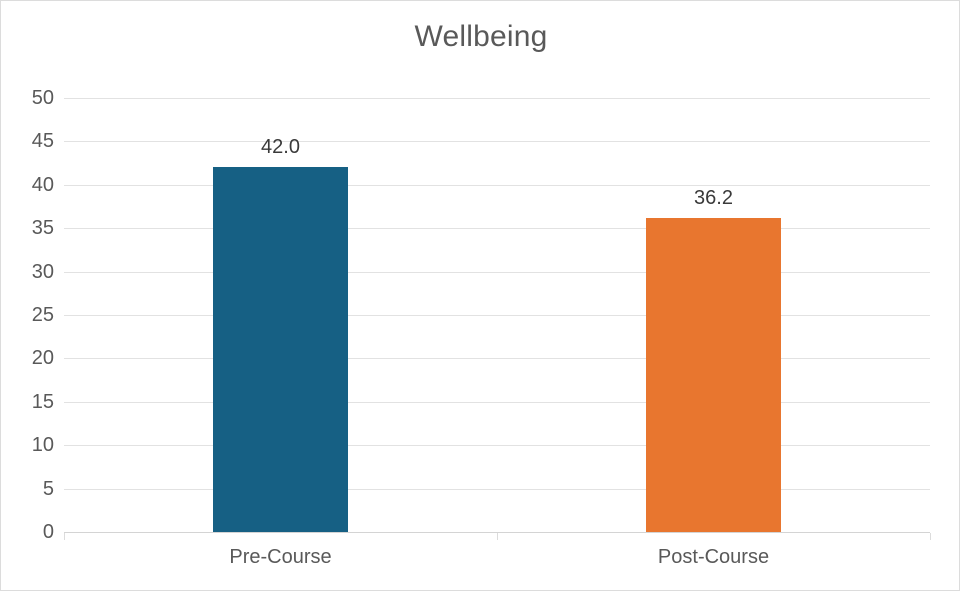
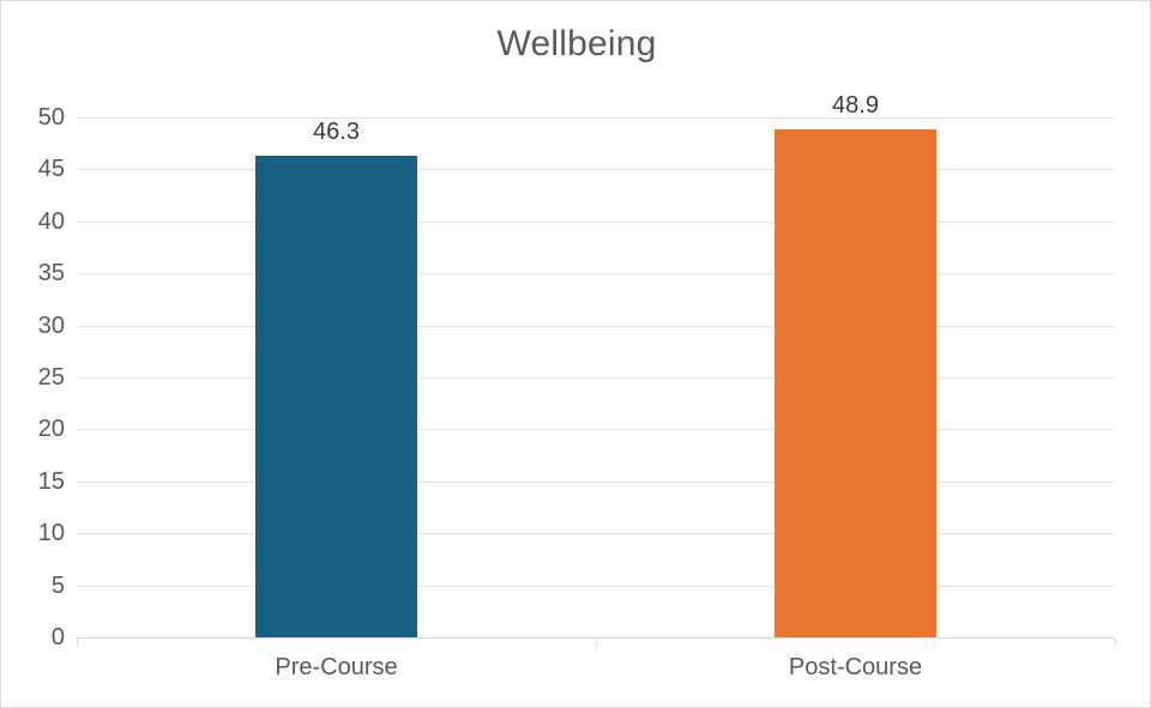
Pre-Course: 42.0 -> 46.3
Post-Course: 36.2 -> 48.9
